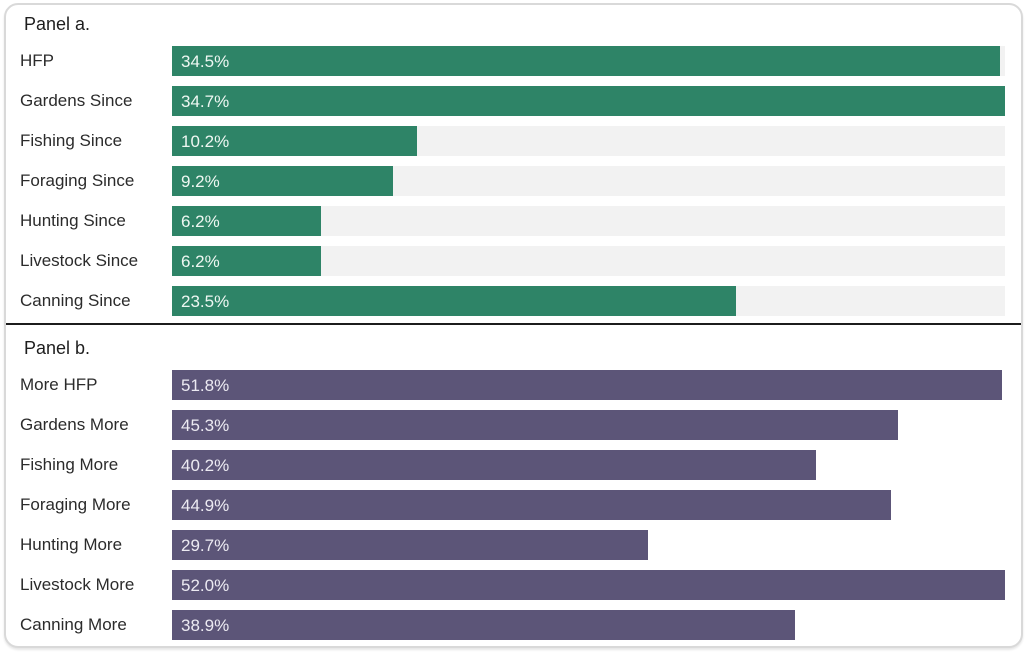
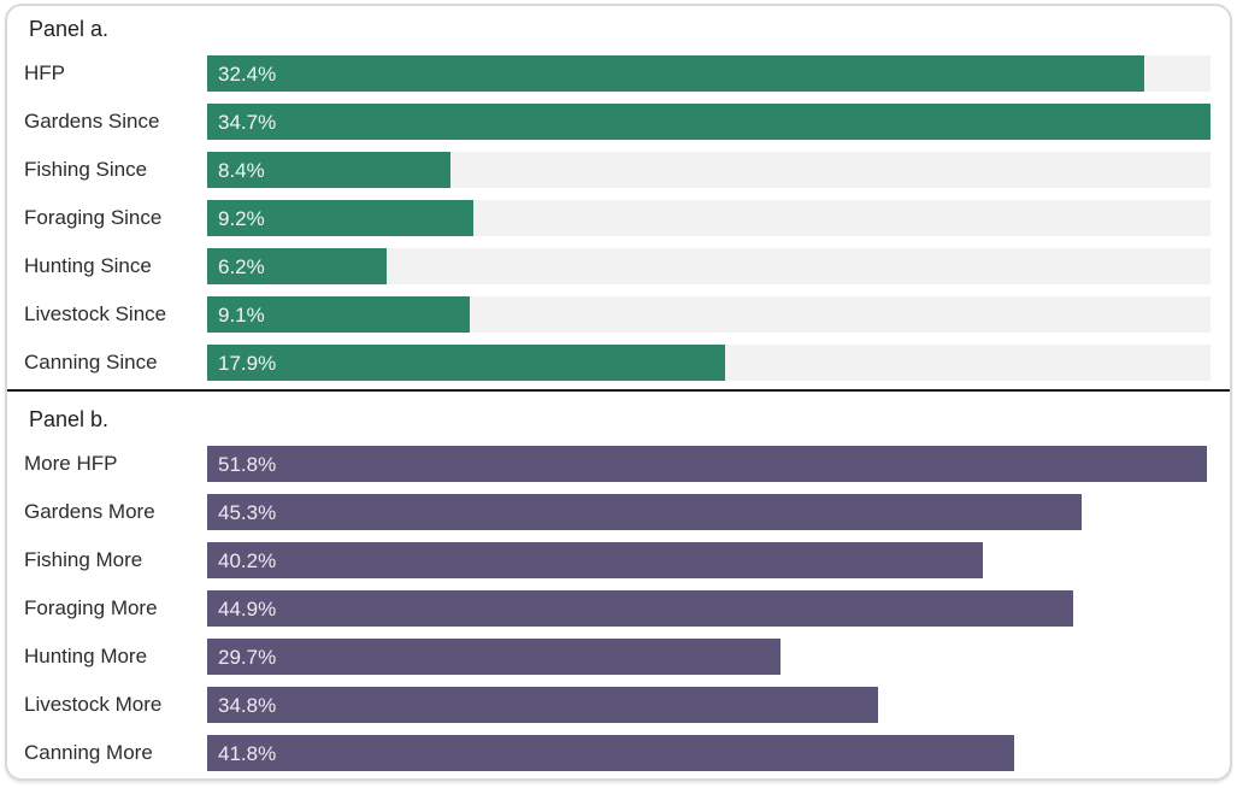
Panel a./HFP: 34.5% -> 32.4%
Panel a./Fishing Since: 10.2% -> 8.4%
Panel a./Livestock Since: 6.2% -> 9.1%
Panel a./Canning Since: 23.5% -> 17.9%
Panel b./Livestock More: 52.0% -> 34.8%
Panel b./Canning More: 38.9% -> 41.8%
